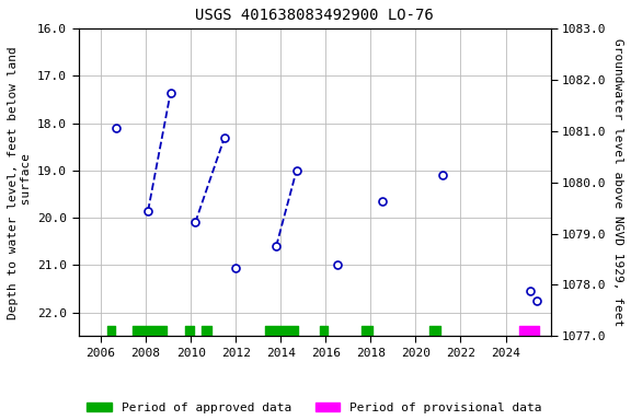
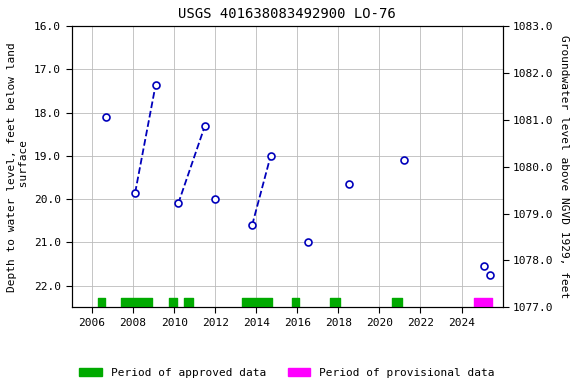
2012: 21.05 -> 20.00
